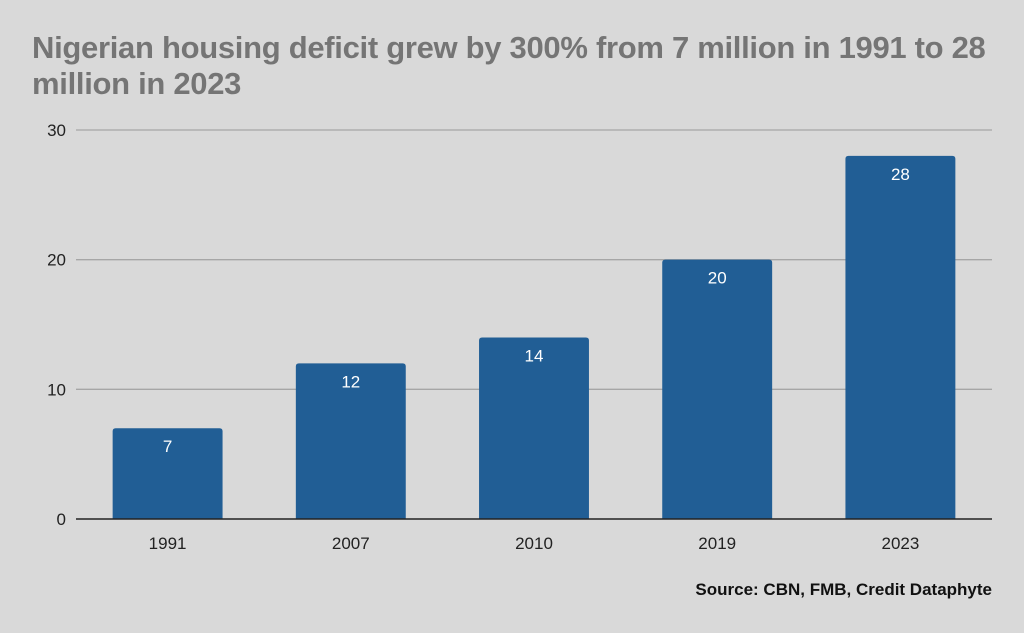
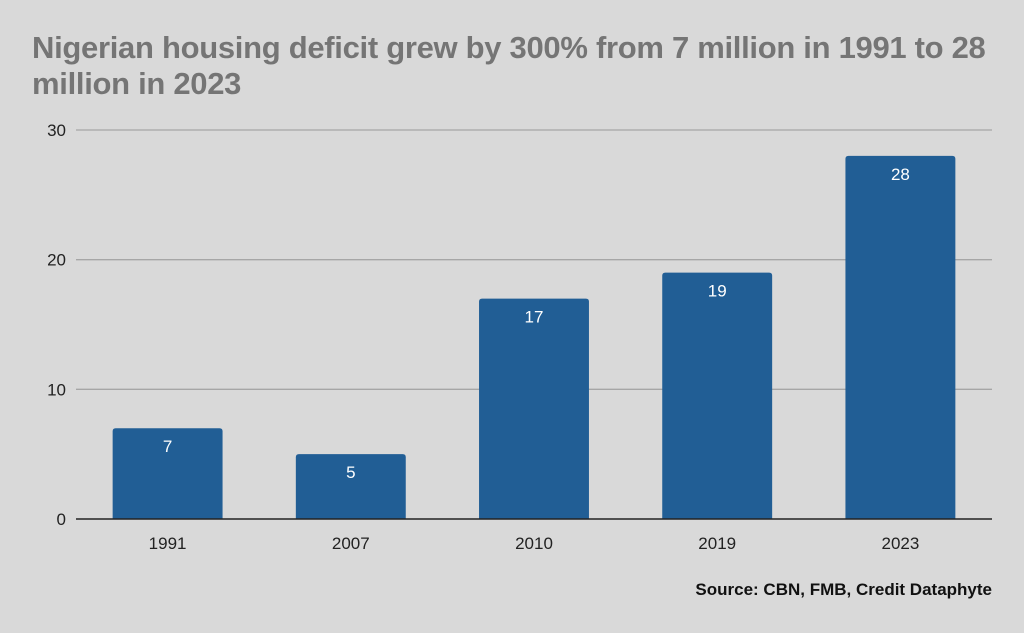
2007: 12 -> 5
2010: 14 -> 17
2019: 20 -> 19
